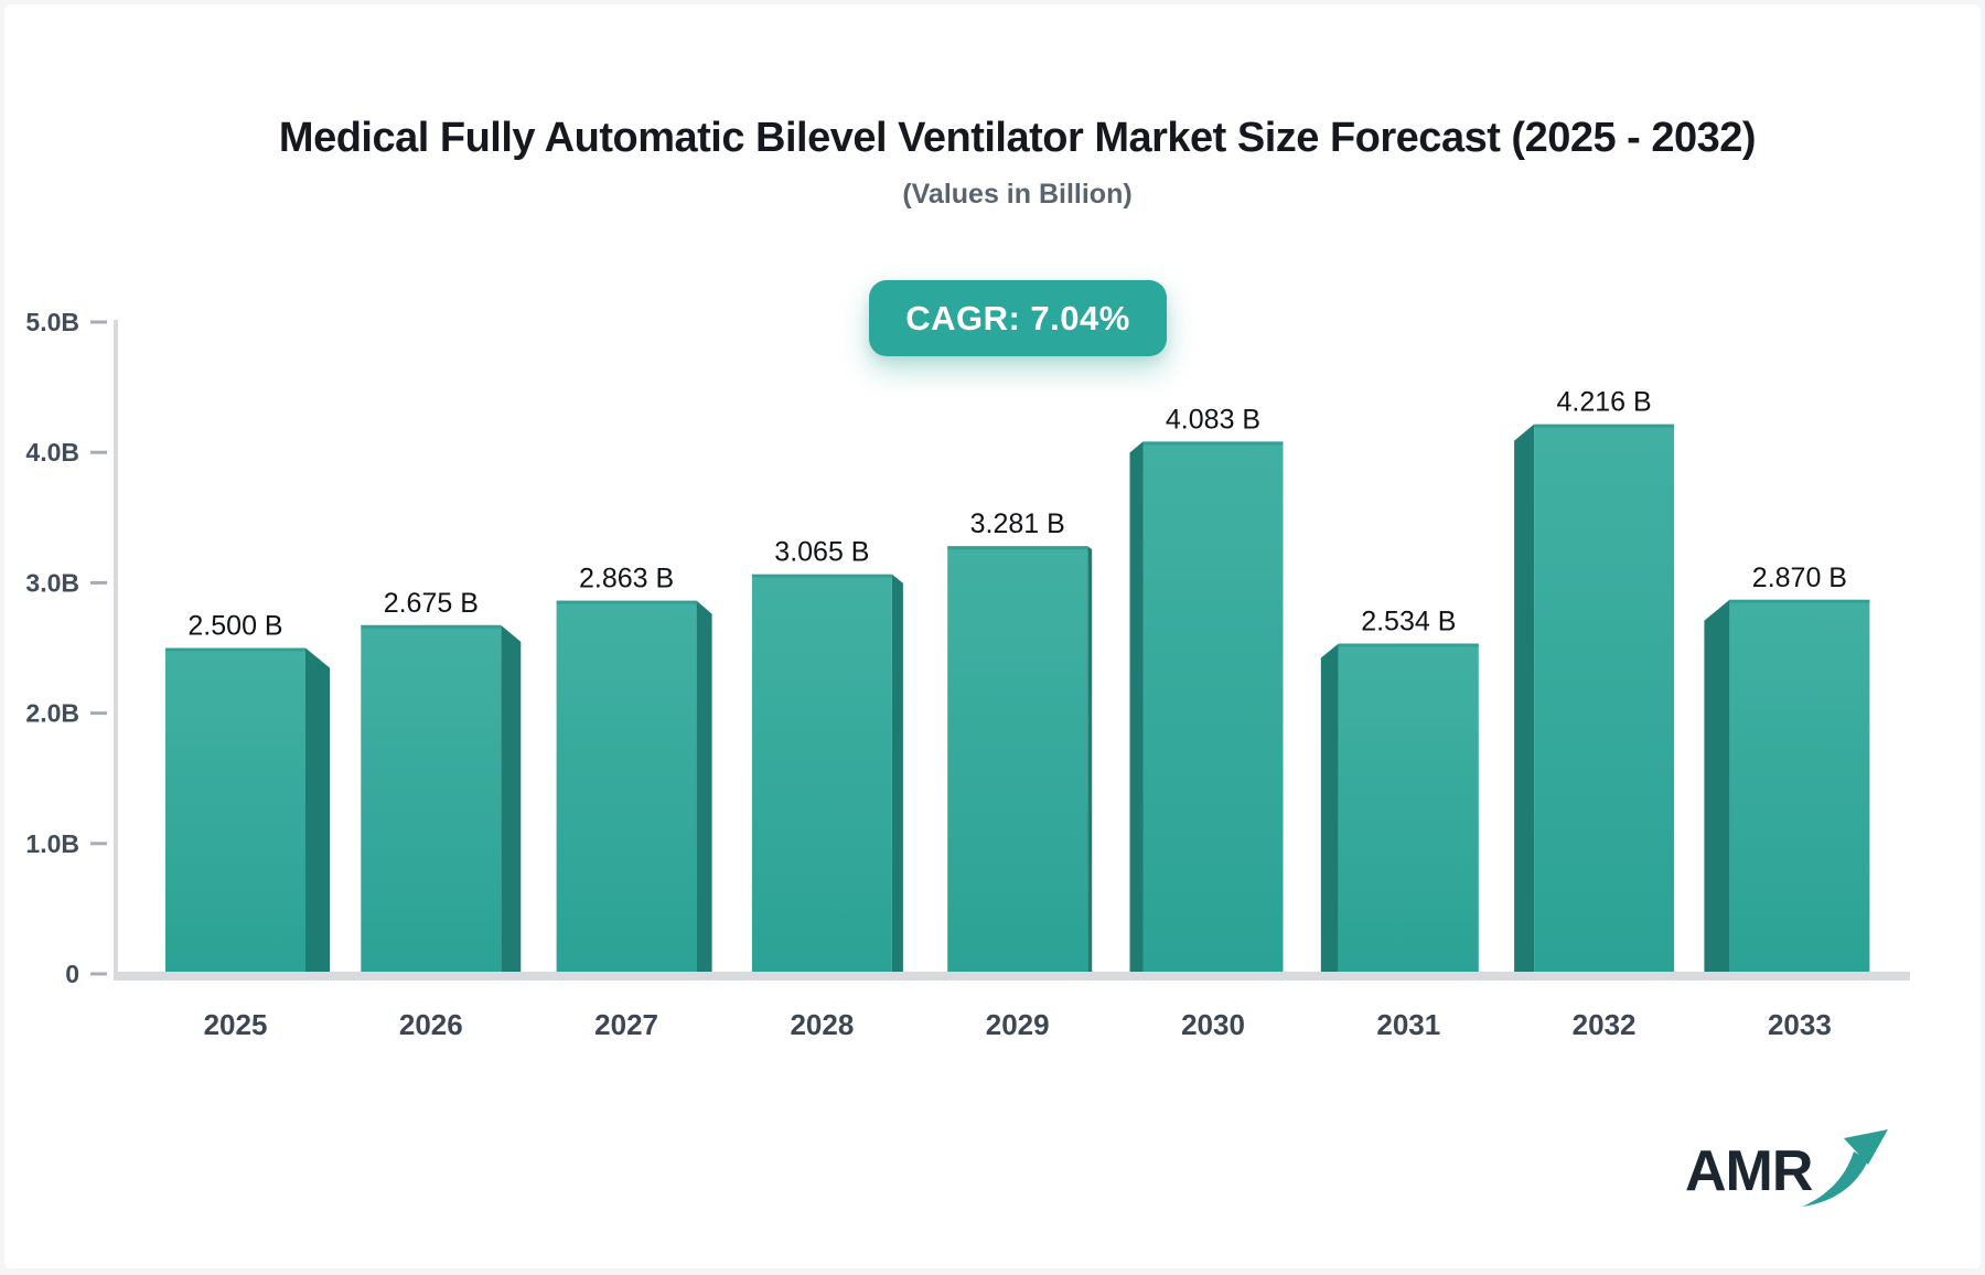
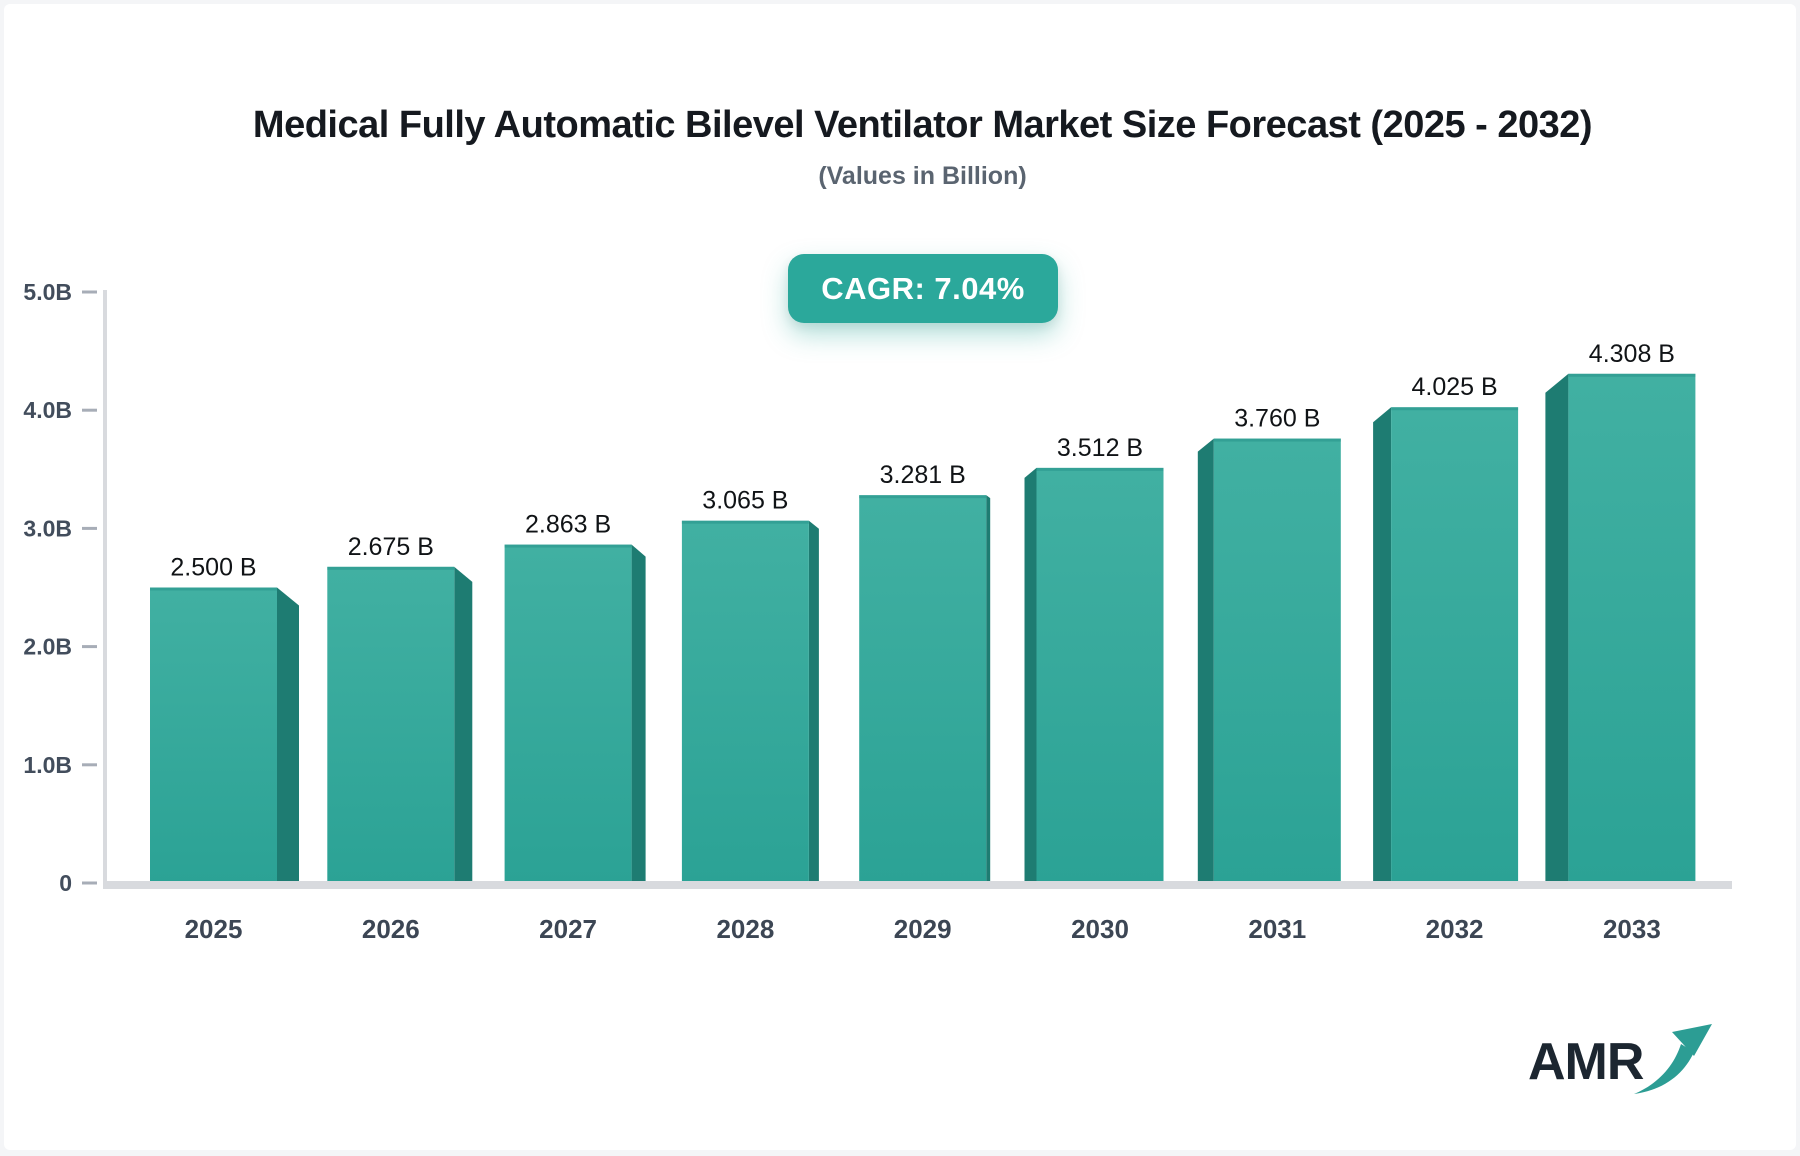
2030: 4.083 -> 3.512
2031: 2.534 -> 3.760
2032: 4.216 -> 4.025
2033: 2.870 -> 4.308
